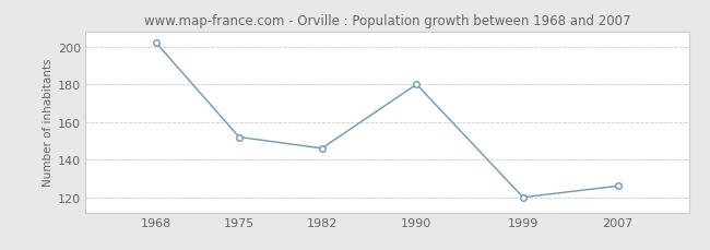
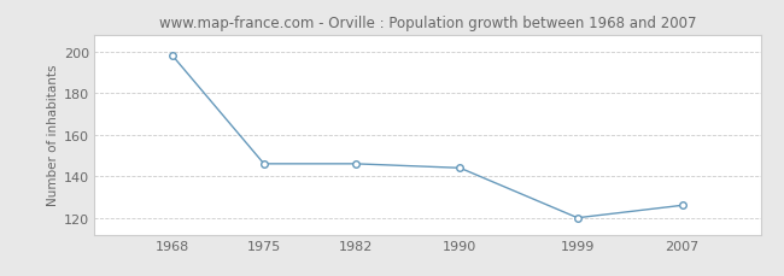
1968: 202 -> 198
1975: 152 -> 146
1990: 180 -> 144
